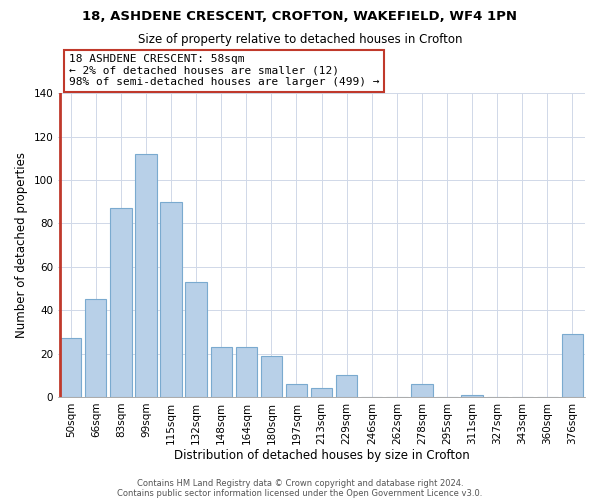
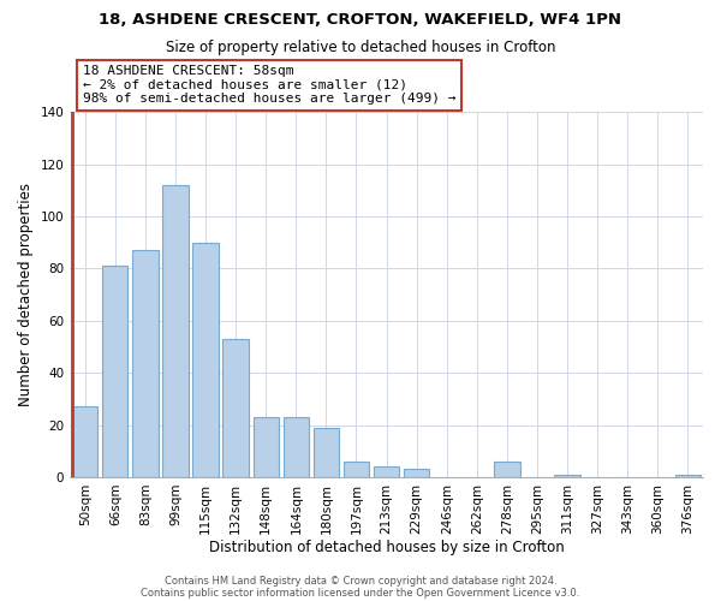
66sqm: 45 -> 81
229sqm: 10 -> 3
376sqm: 29 -> 1
